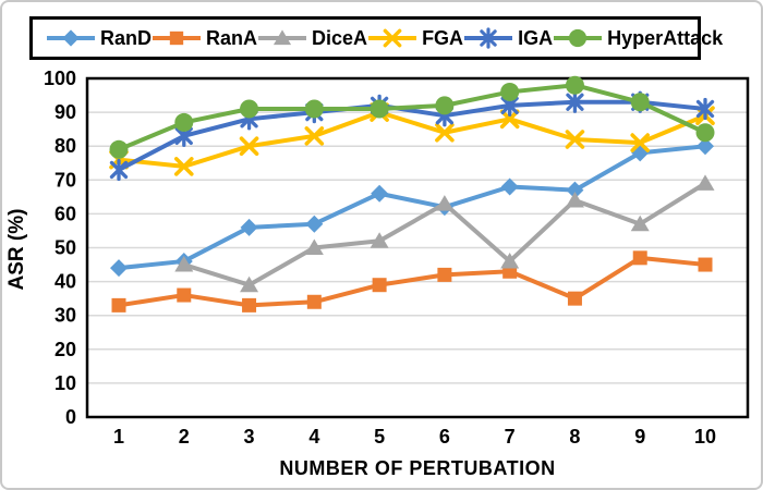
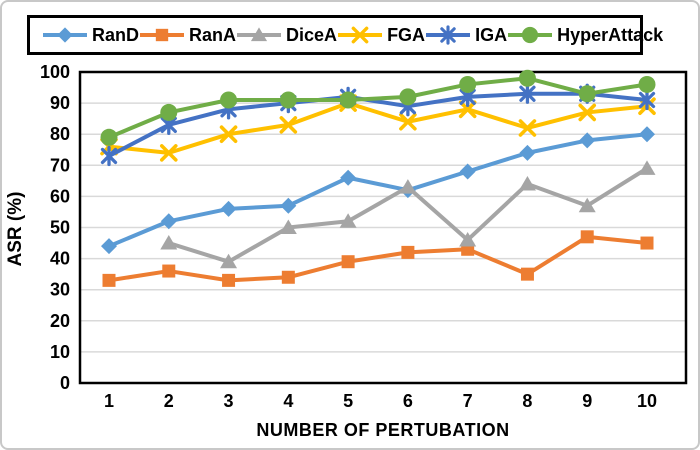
RanD/2: 46 -> 52
RanD/8: 67 -> 74
FGA/9: 81 -> 87
HyperAttack/10: 84 -> 96
